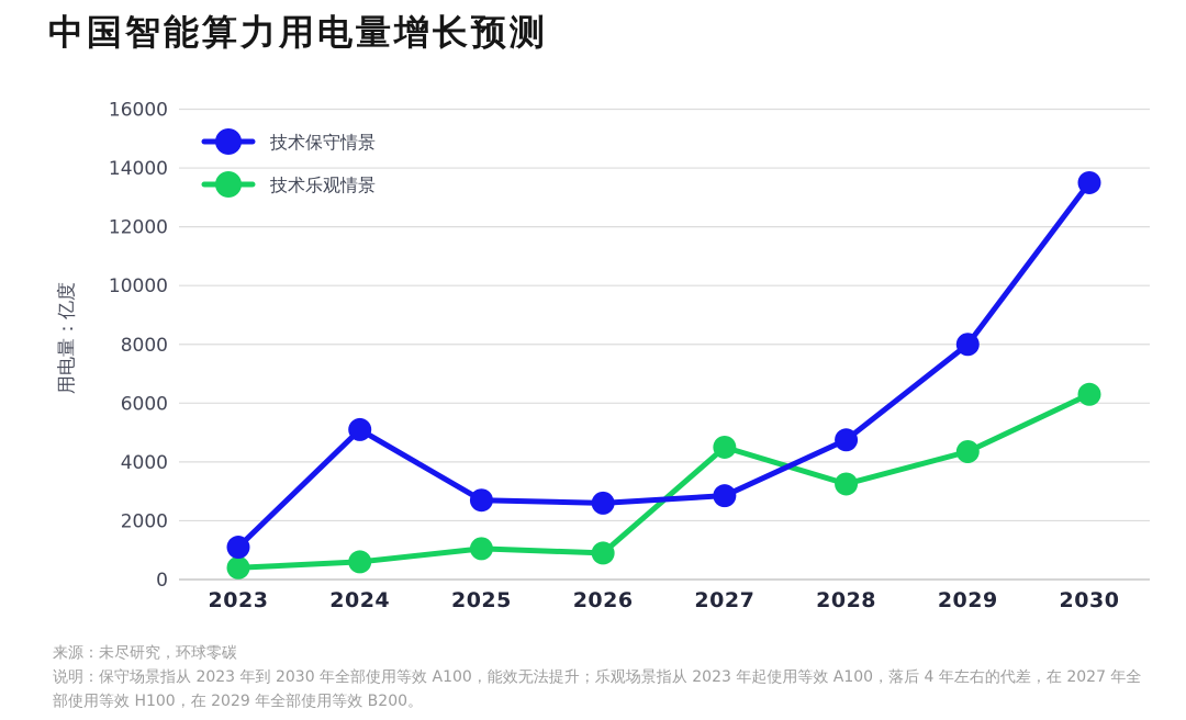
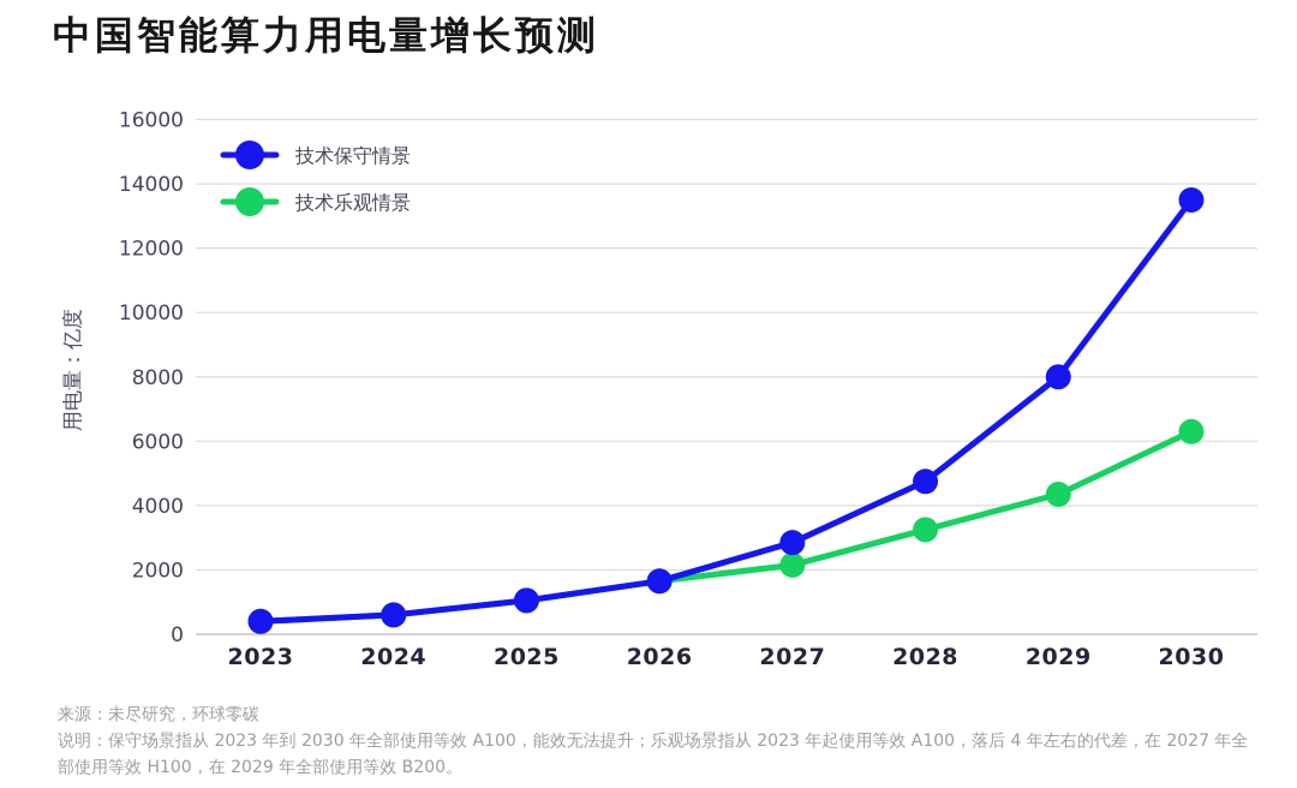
技术保守情景/2023: 1100 -> 400
技术保守情景/2024: 5100 -> 600
技术保守情景/2025: 2700 -> 1000
技术保守情景/2026: 2600 -> 1600
技术乐观情景/2026: 900 -> 1600
技术乐观情景/2027: 4500 -> 2200
